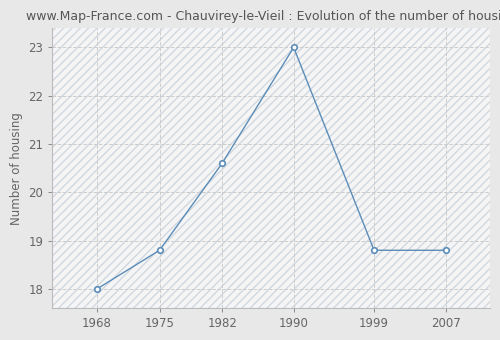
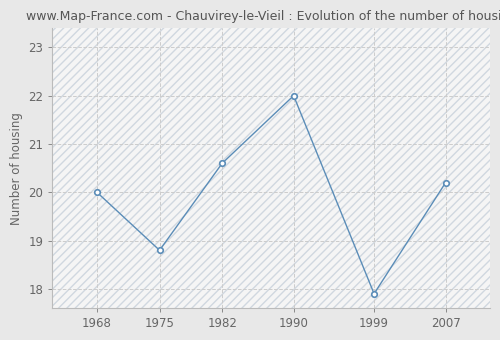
1968: 18.0 -> 20.0
1990: 23.0 -> 22.0
1999: 18.8 -> 17.9
2007: 18.8 -> 20.2
